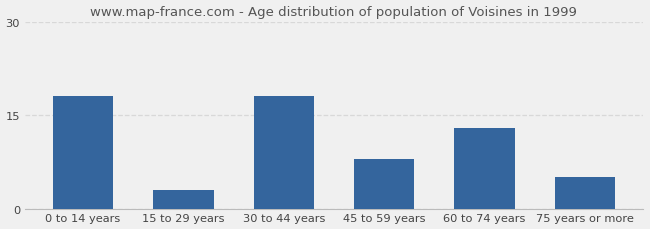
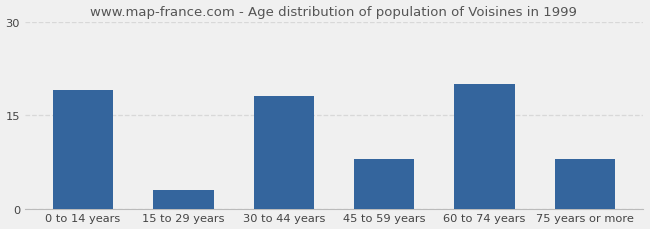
0 to 14 years: 18 -> 19
60 to 74 years: 13 -> 20
75 years or more: 5 -> 8
